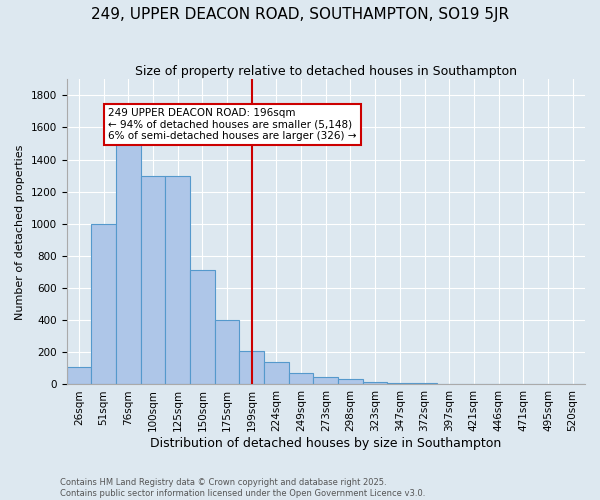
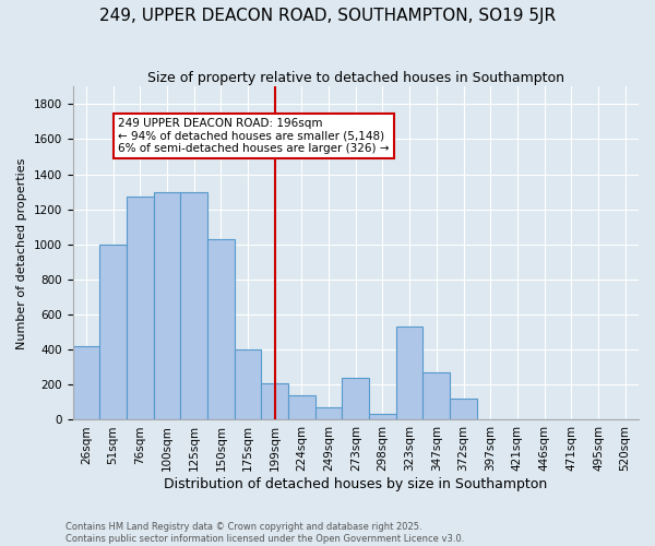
26sqm: 110 -> 420
76sqm: 1500 -> 1270
150sqm: 710 -> 1030
273sqm: 40 -> 240
323sqm: 20 -> 530
347sqm: 10 -> 270
372sqm: 10 -> 120
